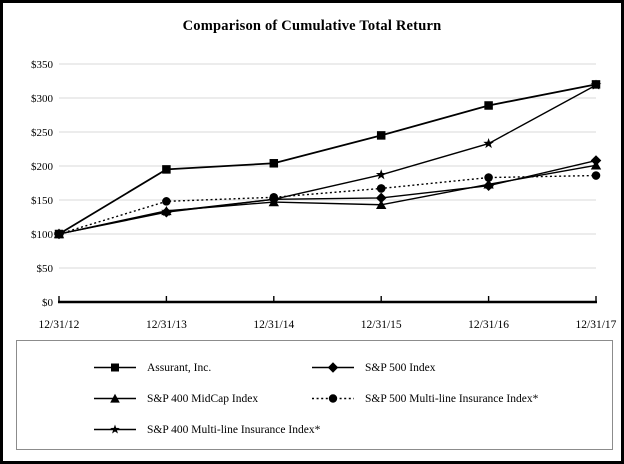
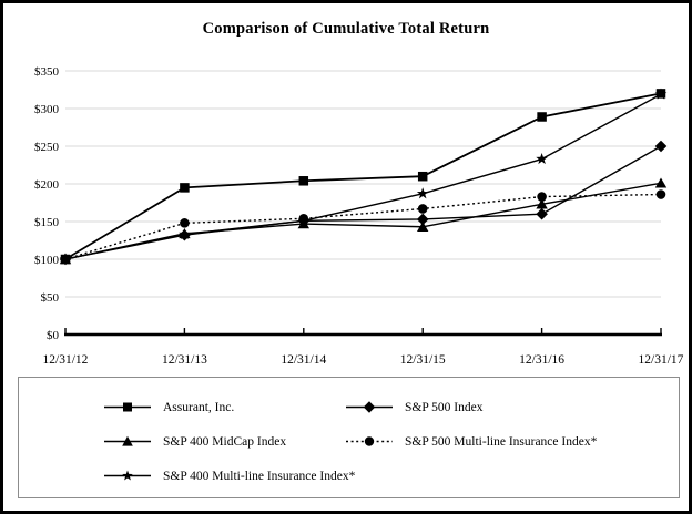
Assurant, Inc./12/31/15: $240 -> $210
S&P 500 Index/12/31/16: $170 -> $160
S&P 500 Index/12/31/17: $210 -> $250
